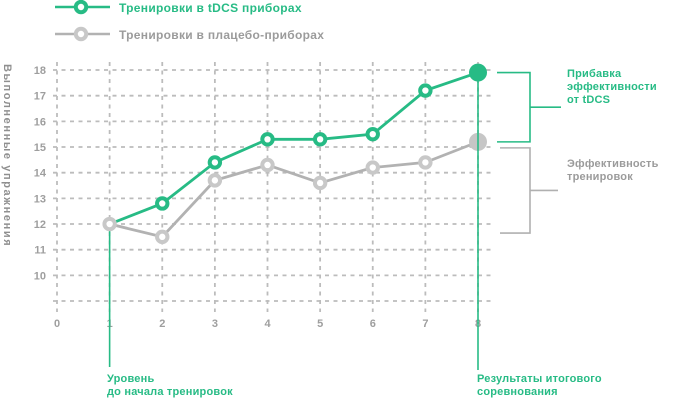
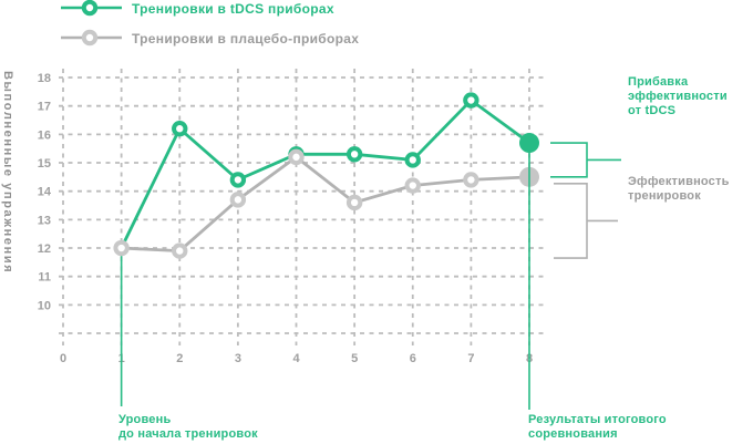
Тренировки в tDCS приборах/2: 12.8 -> 16.2
Тренировки в плацебо-приборах/2: 11.5 -> 11.9
Тренировки в плацебо-приборах/4: 14.3 -> 15.2
Тренировки в tDCS приборах/6: 15.5 -> 15.1
Тренировки в tDCS приборах/8: 17.9 -> 15.7
Тренировки в плацебо-приборах/8: 15.2 -> 14.5
